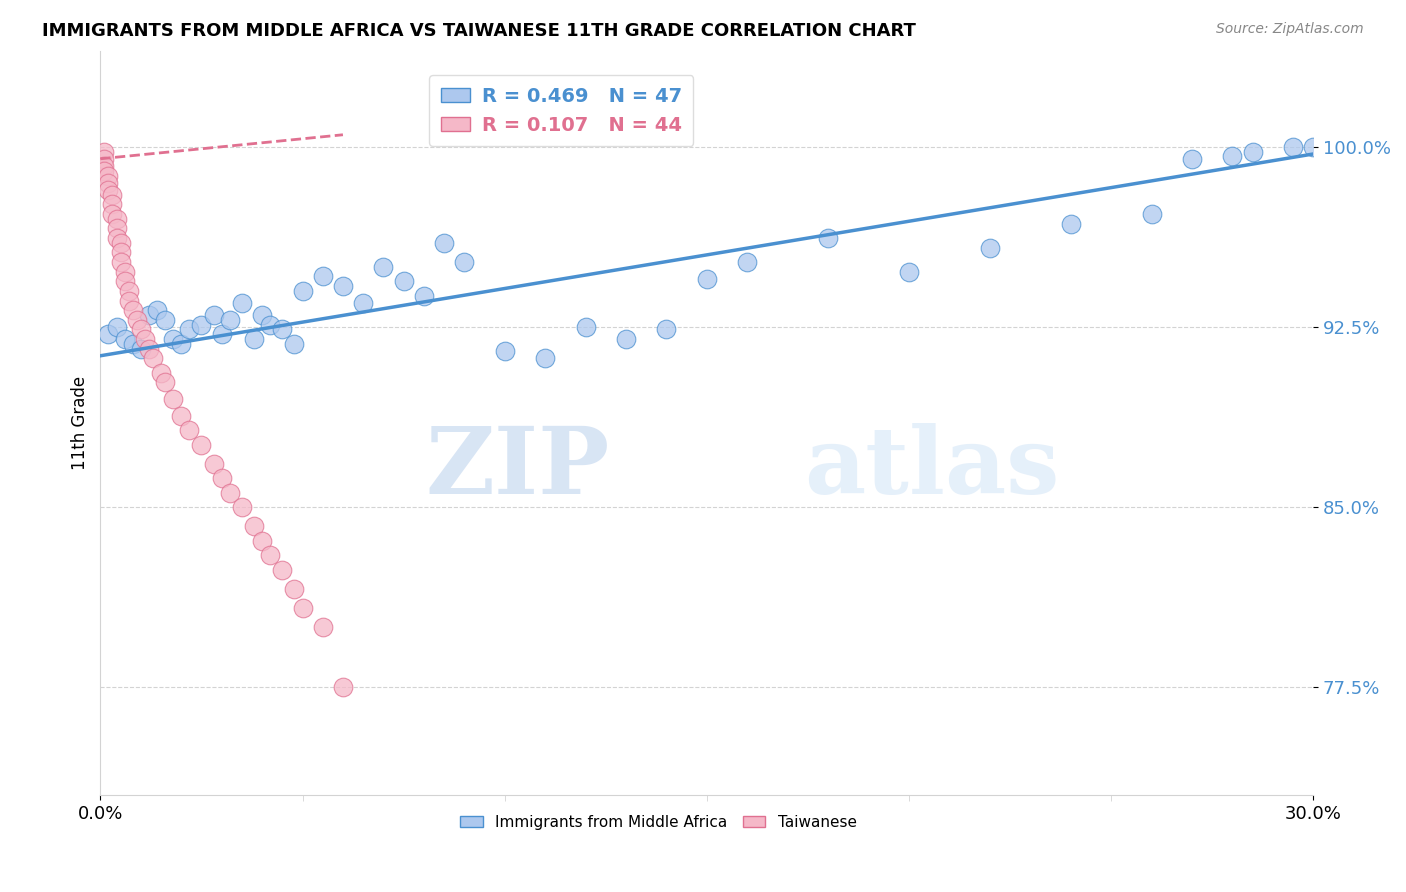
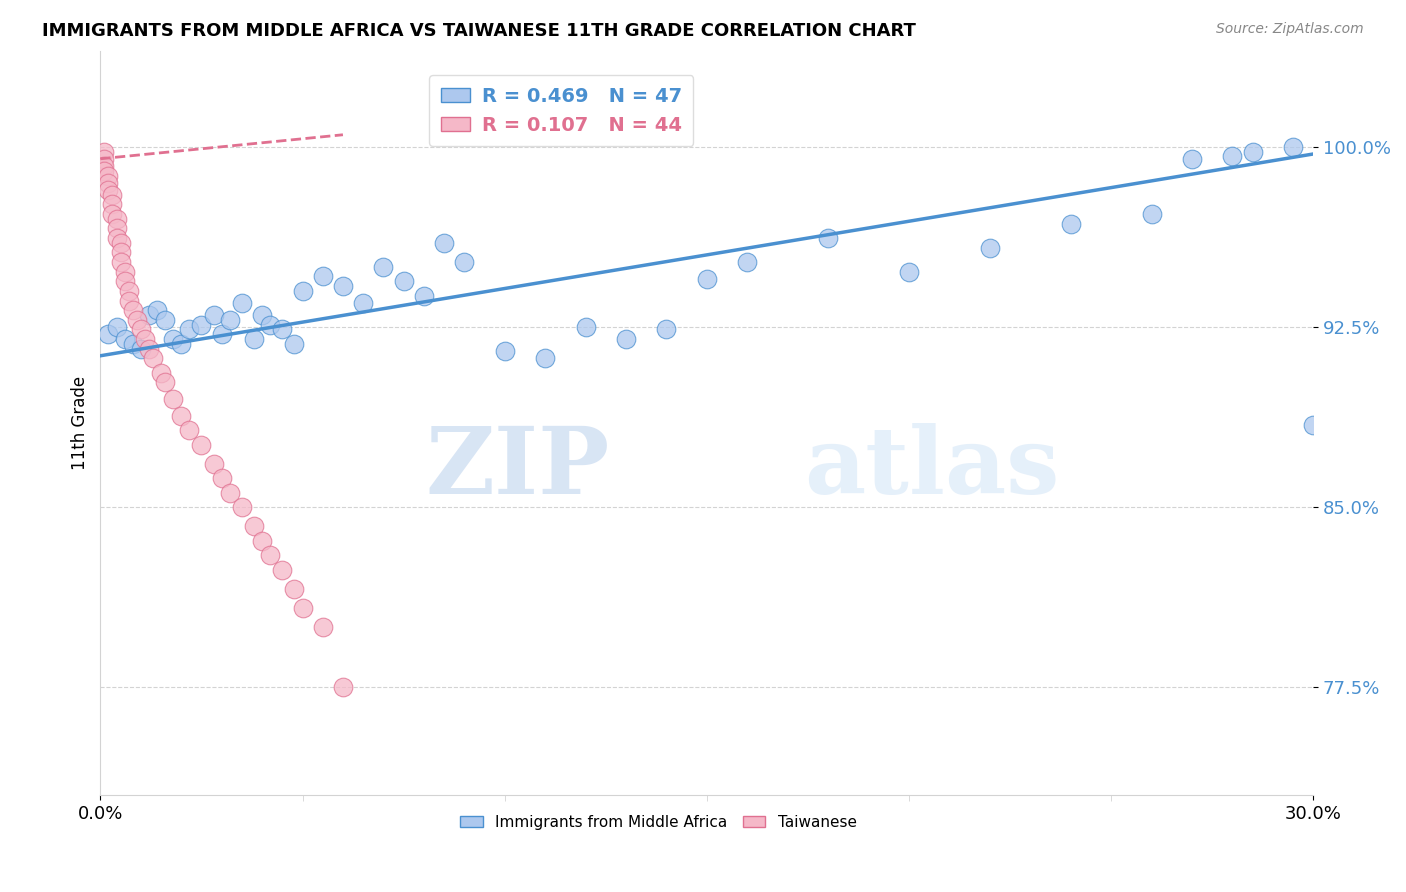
Immigrants from Middle Africa/30.0%: 100.0% -> 88.4%
